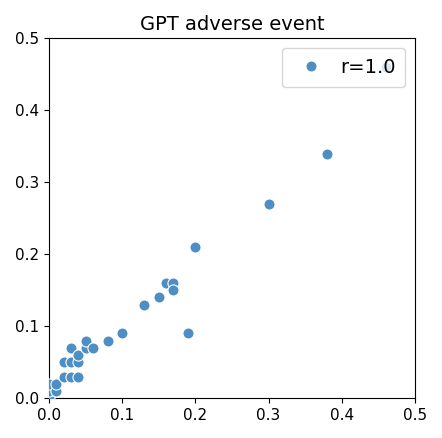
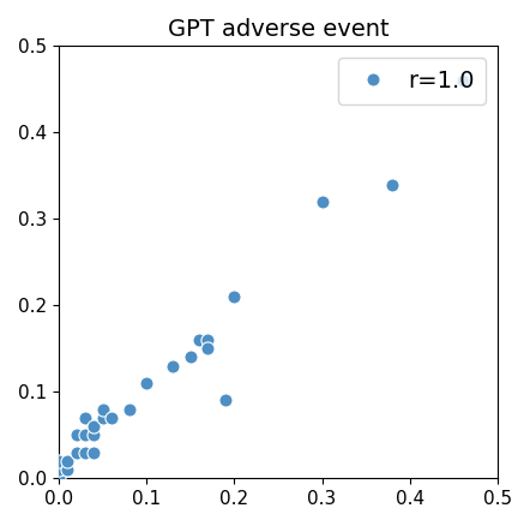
0.1: 0.09 -> 0.11
0.3: 0.27 -> 0.32
